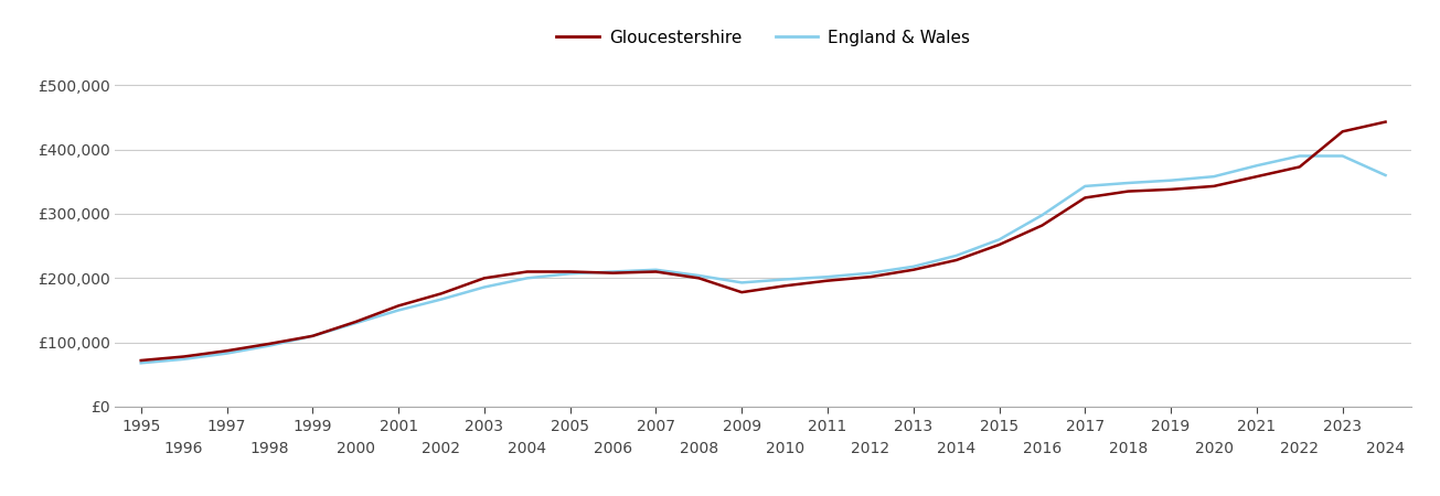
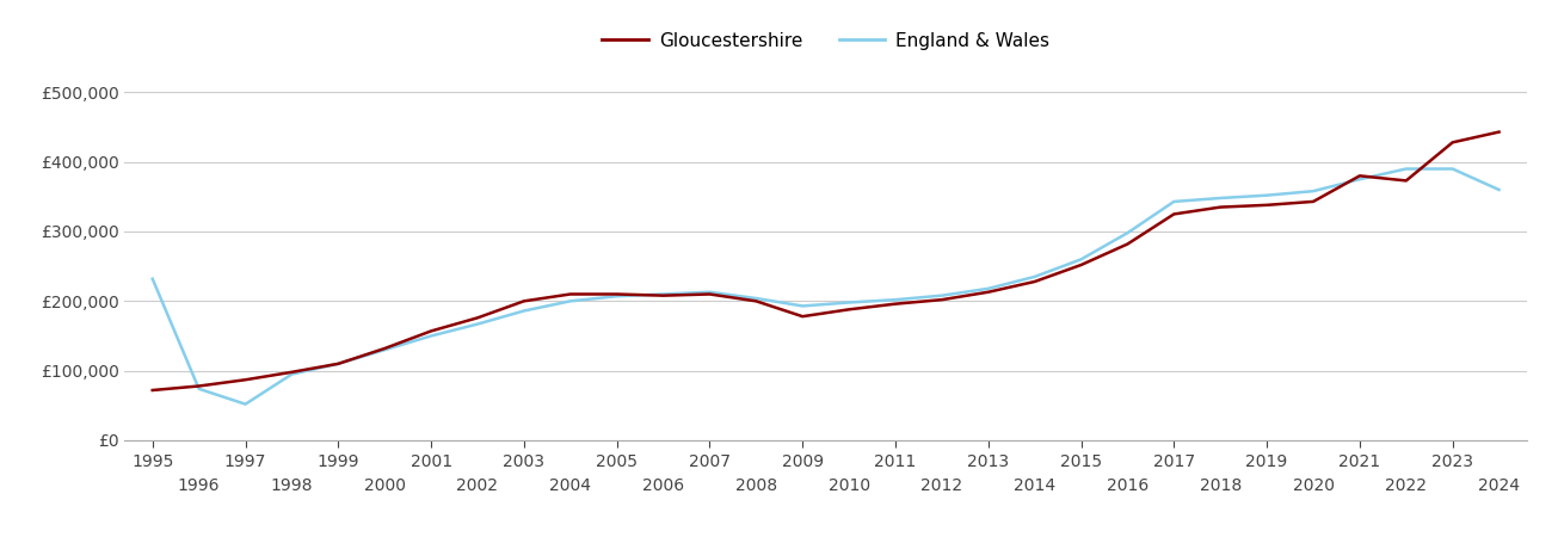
England & Wales/1995: £68,000 -> £232,000
England & Wales/1997: £83,000 -> £52,000
Gloucestershire/2021: £358,000 -> £380,000
